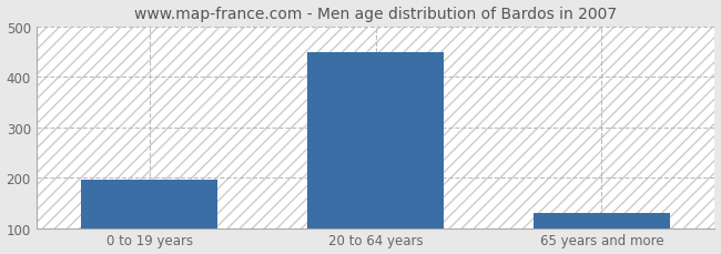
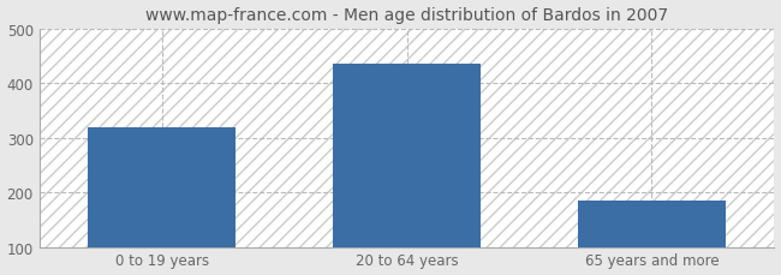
0 to 19 years: 196 -> 320
20 to 64 years: 450 -> 435
65 years and more: 130 -> 185
